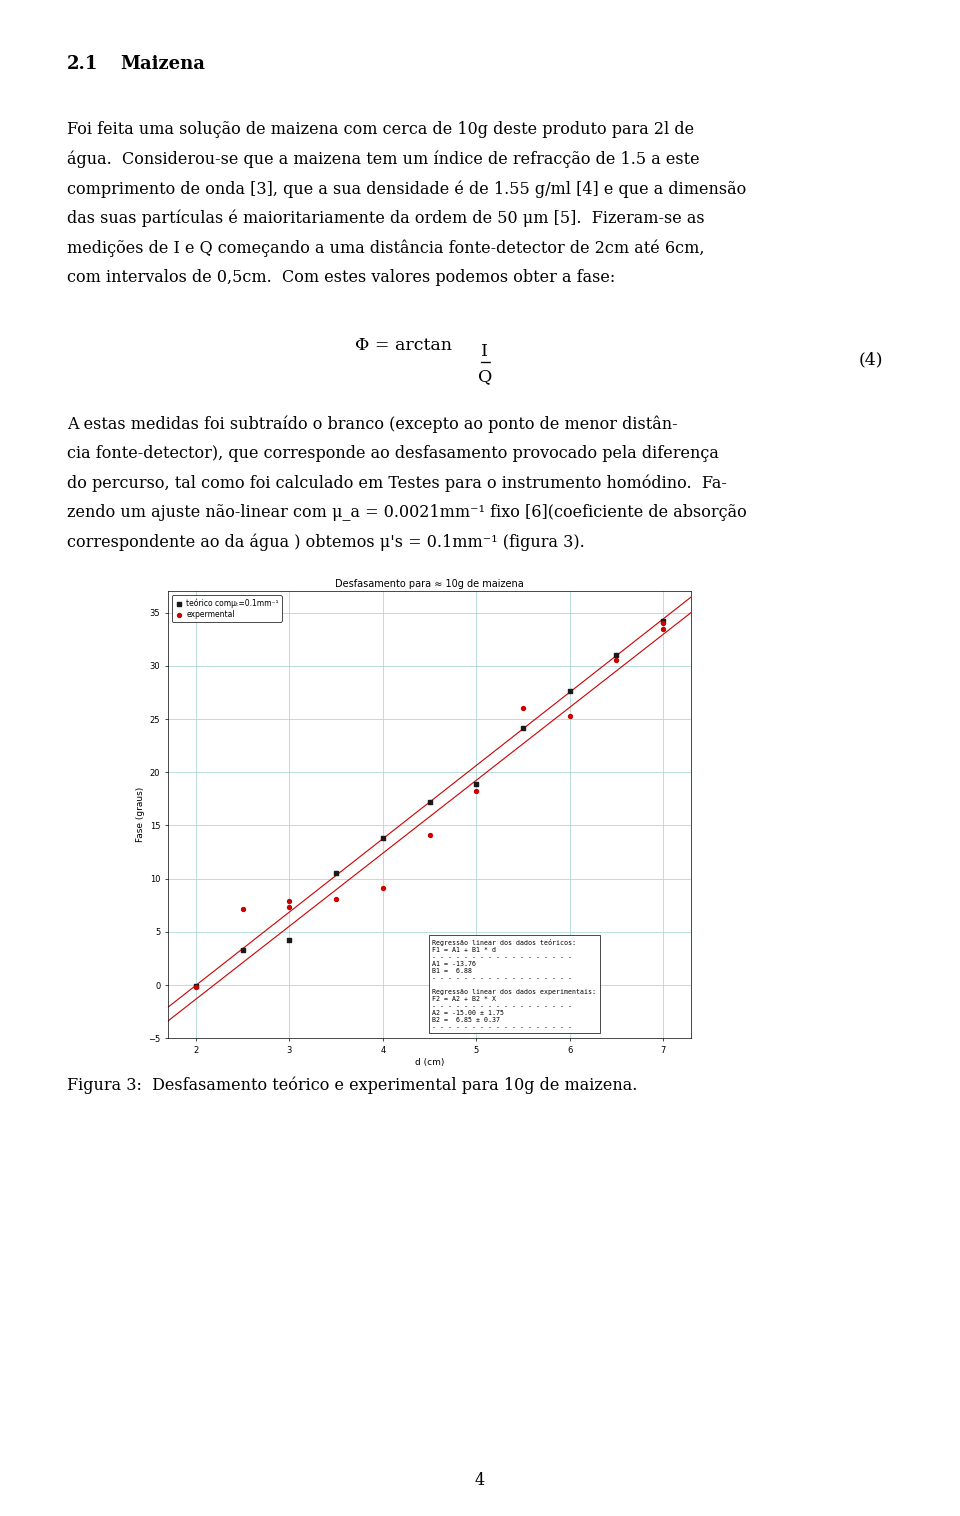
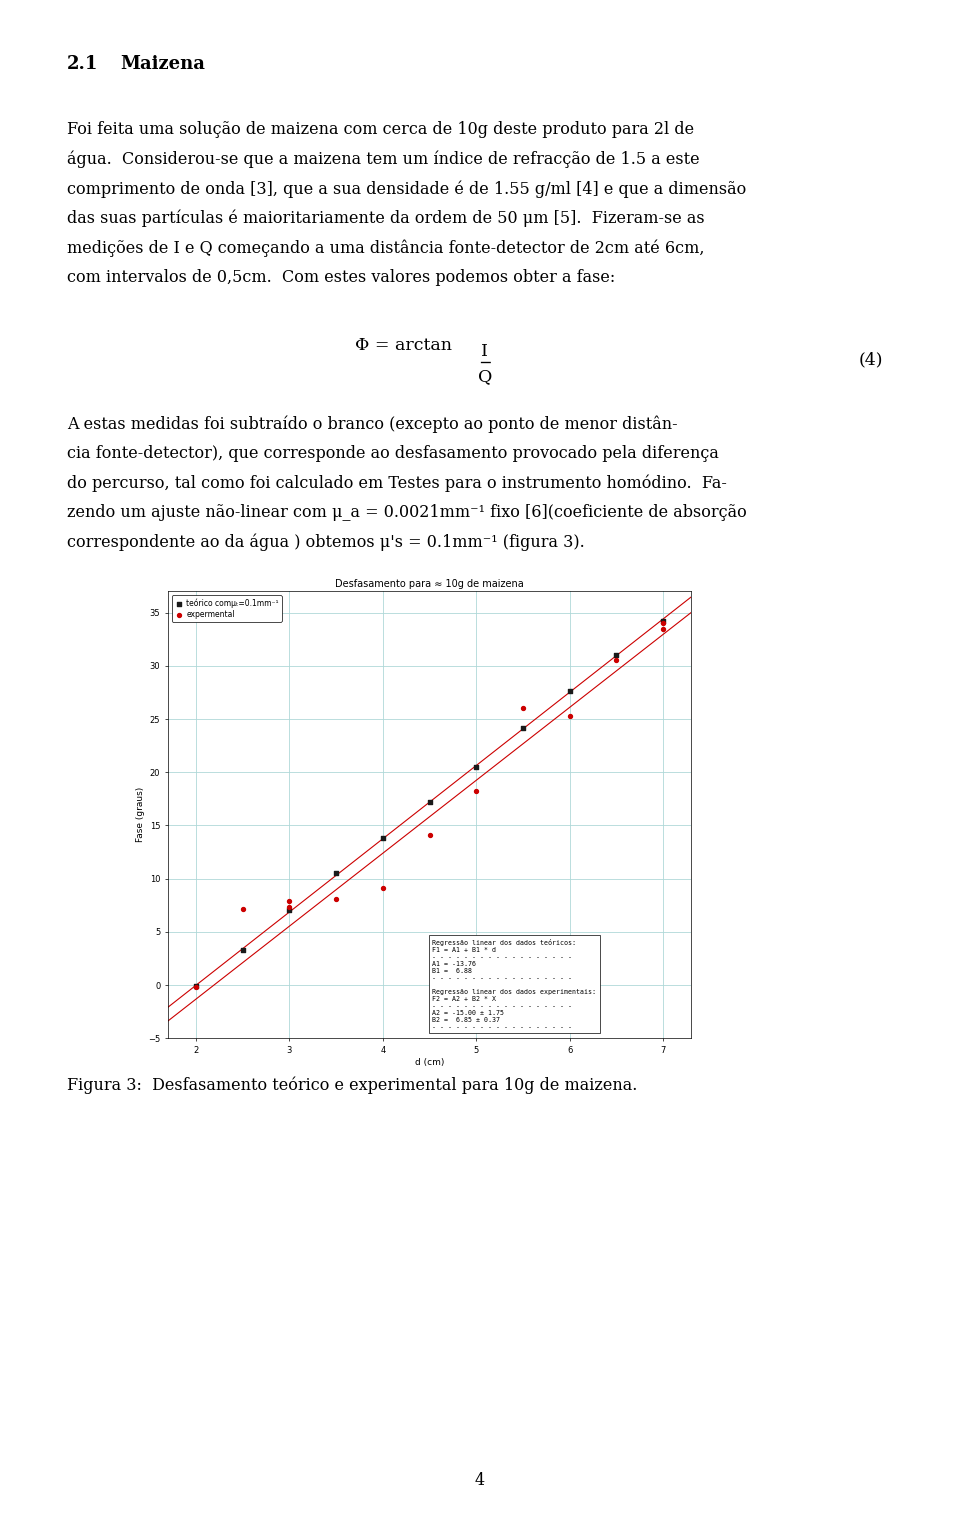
teórico comμₜ=0.1mm⁻¹/3: 4.2 -> 7.1
teórico comμₜ=0.1mm⁻¹/5: 18.9 -> 20.5
